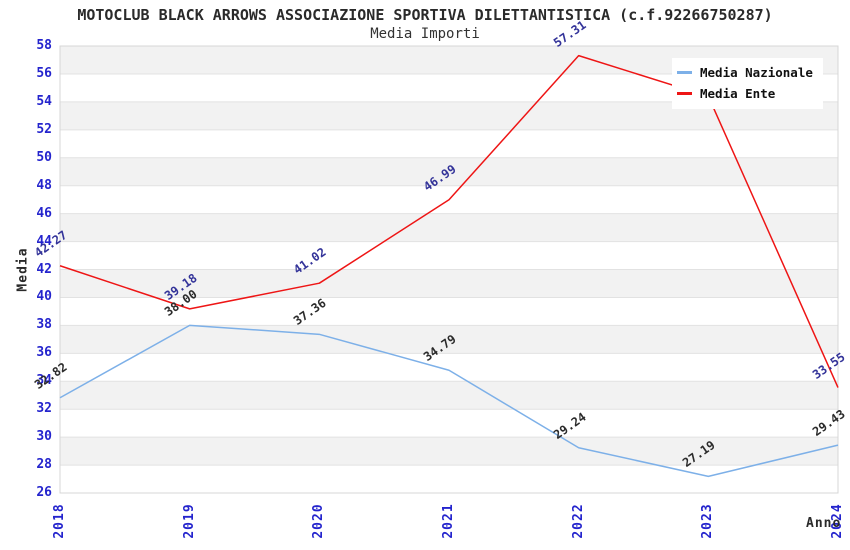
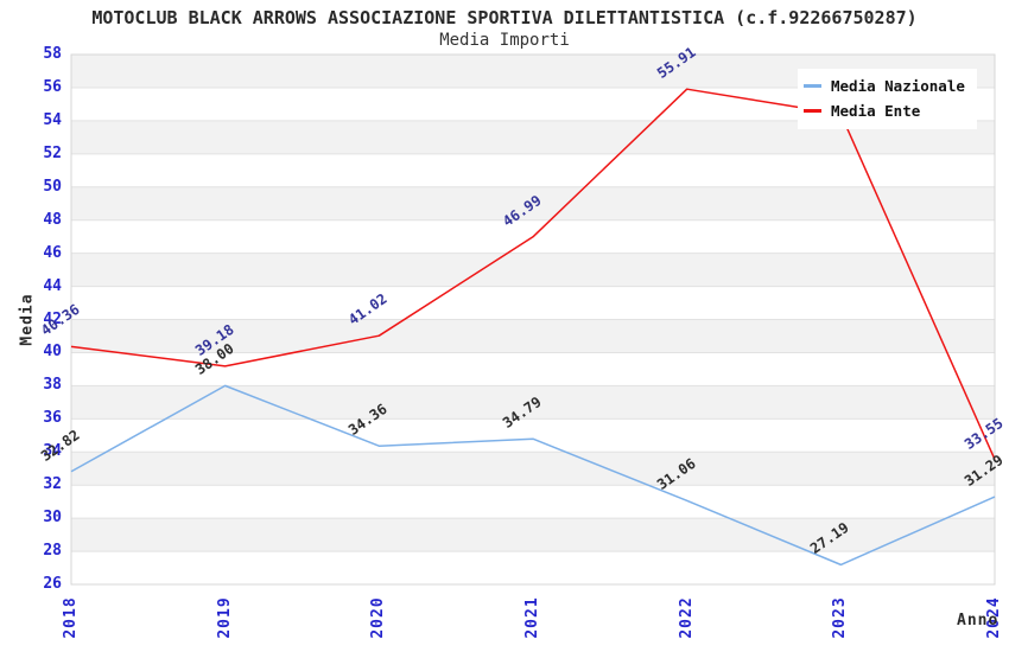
Media Ente/2018: 42.27 -> 40.36
Media Nazionale/2020: 37.36 -> 34.36
Media Nazionale/2022: 29.24 -> 31.06
Media Ente/2022: 57.31 -> 55.91
Media Nazionale/2024: 29.43 -> 31.29
